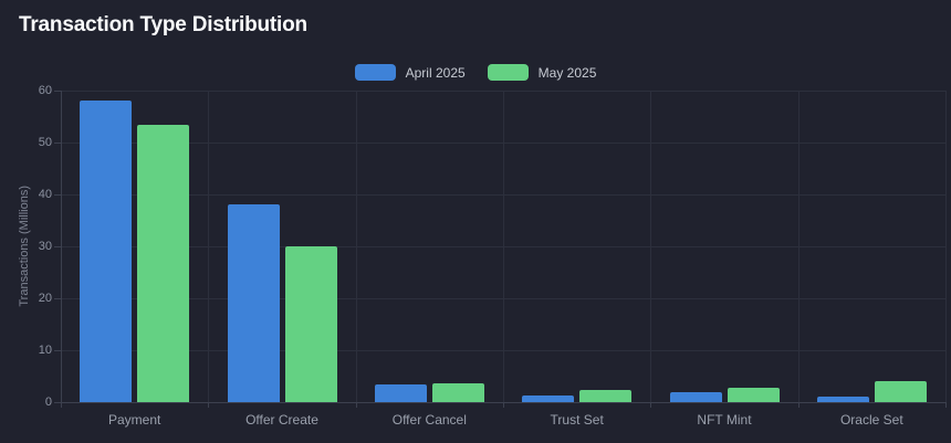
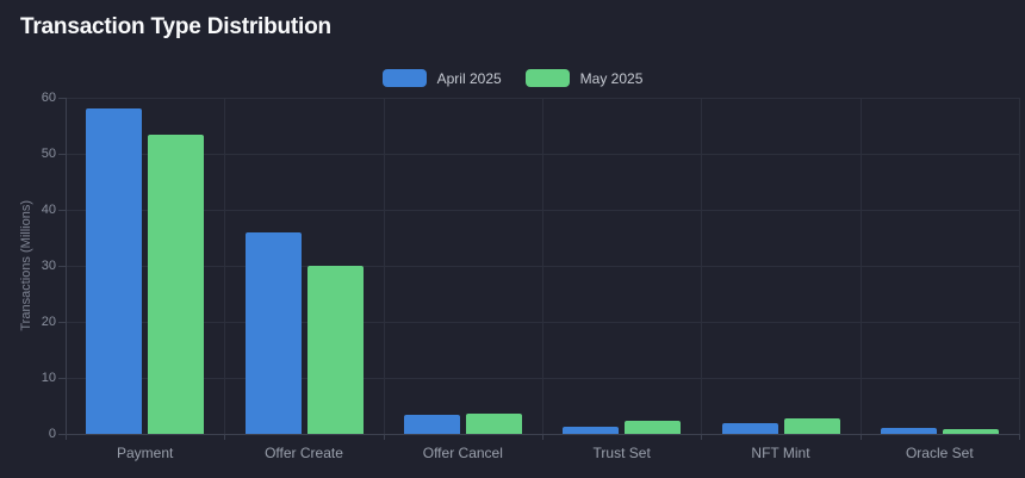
April 2025/Offer Create: 38 -> 36
May 2025/Oracle Set: 4 -> 1
